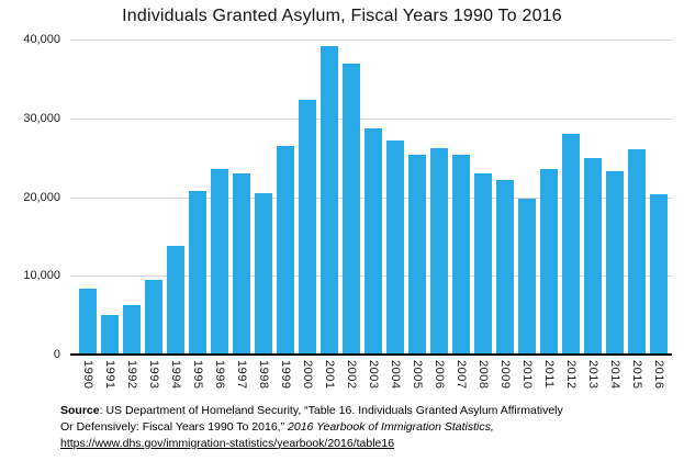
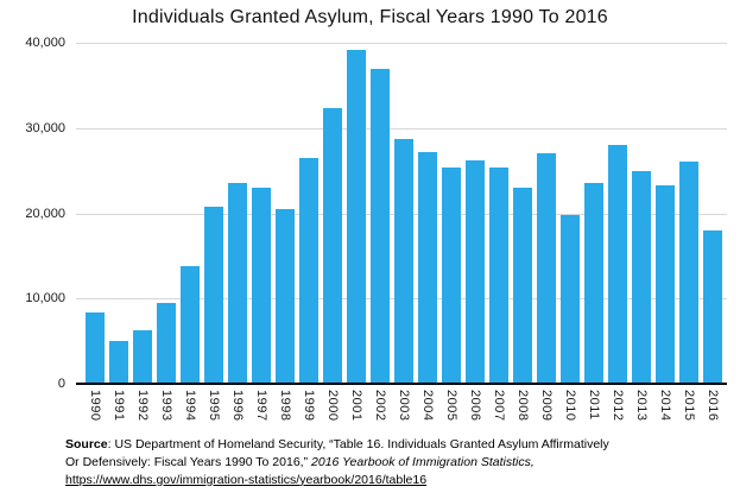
2009: 22000 -> 27000
2016: 20000 -> 18000
